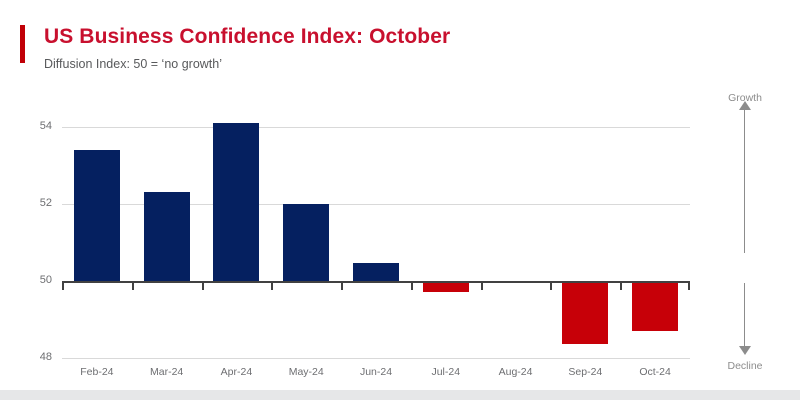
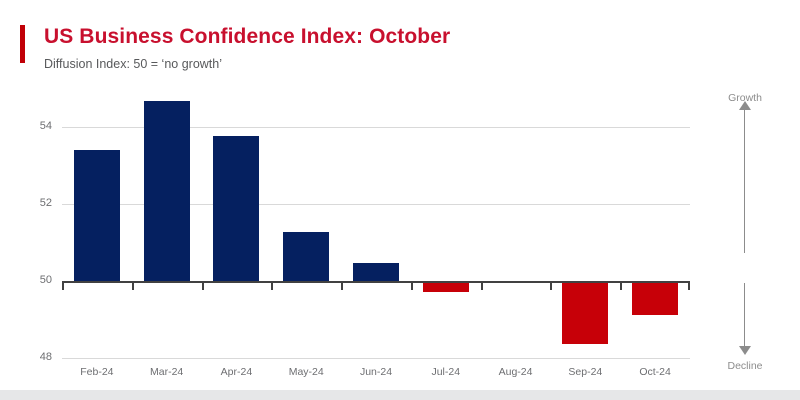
Mar-24: 52.3 -> 54.6
Apr-24: 54.1 -> 53.8
May-24: 52.0 -> 51.2
Oct-24: 48.7 -> 49.1
